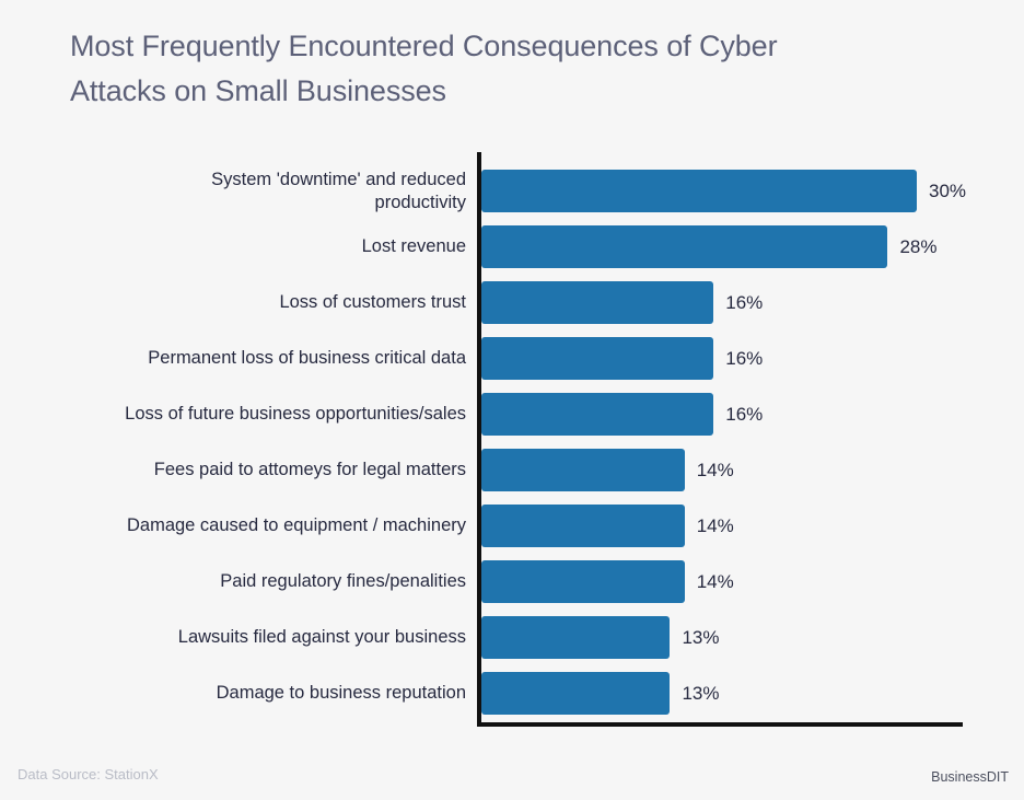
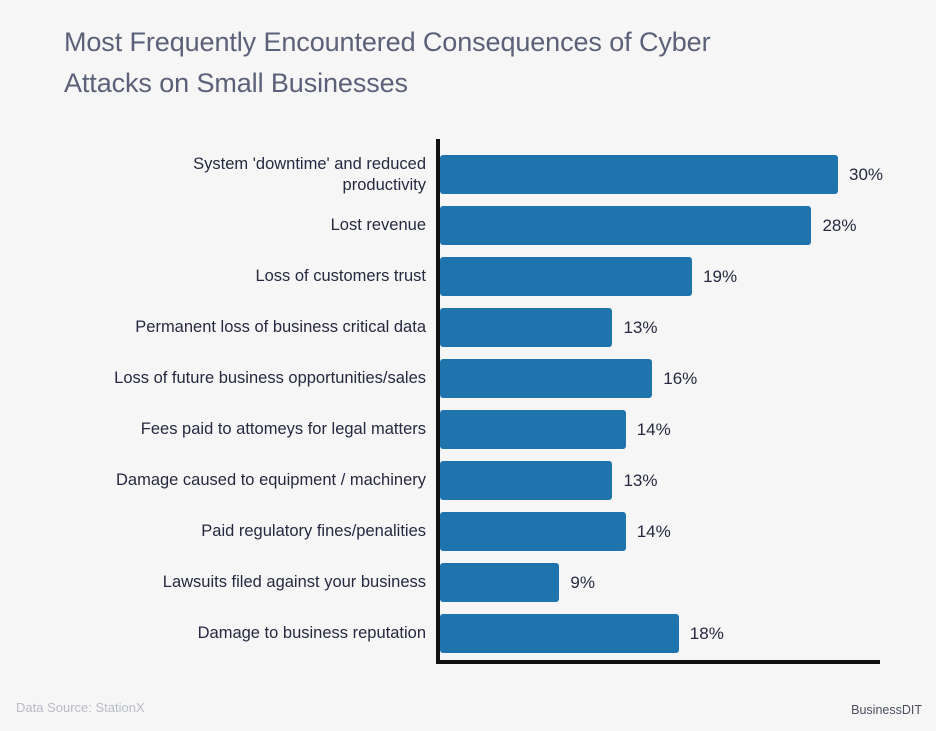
Loss of customers trust: 16% -> 19%
Permanent loss of business critical data: 16% -> 13%
Damage caused to equipment / machinery: 14% -> 13%
Lawsuits filed against your business: 13% -> 9%
Damage to business reputation: 13% -> 18%
